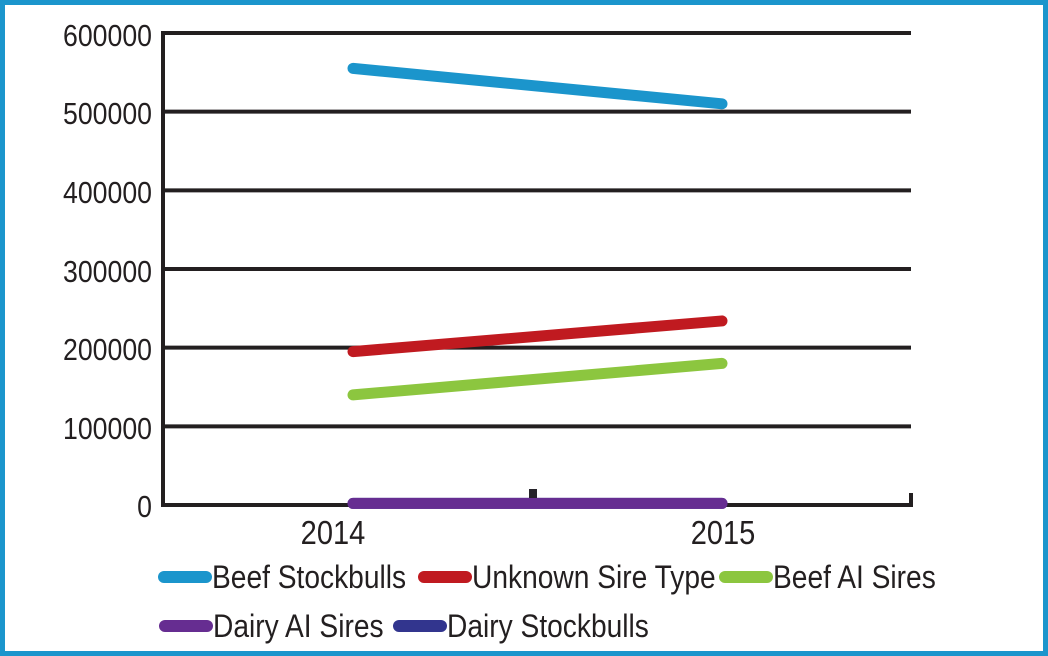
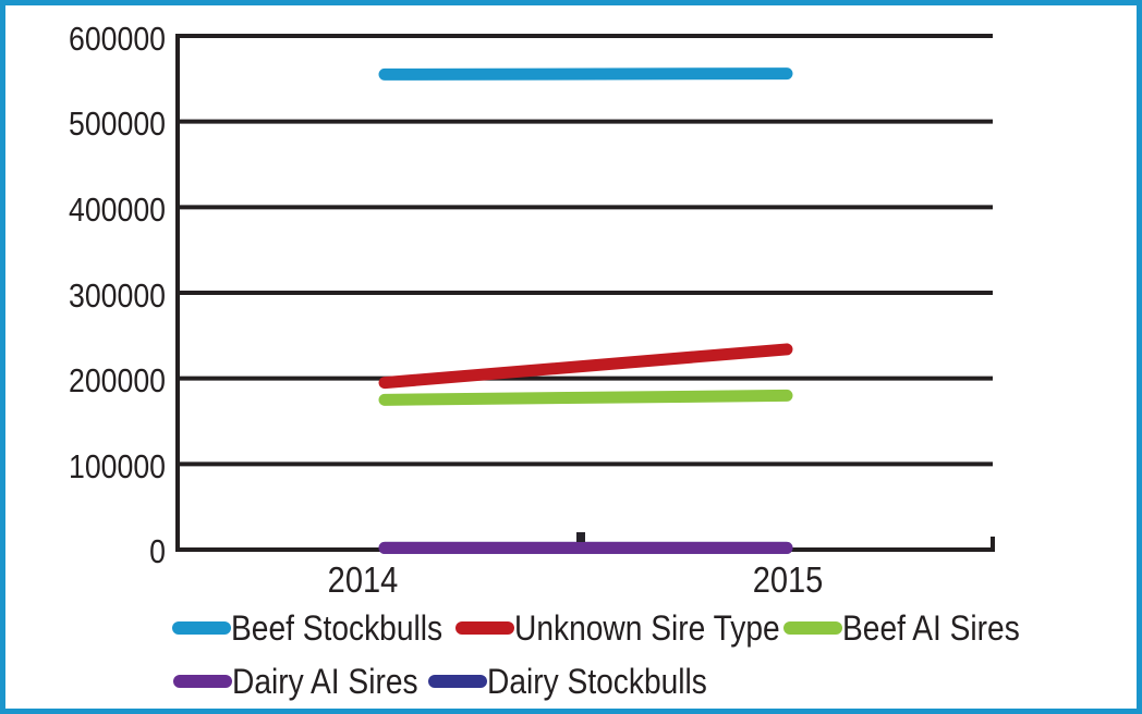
Beef AI Sires/2014: 140000 -> 180000
Beef Stockbulls/2015: 510000 -> 560000
